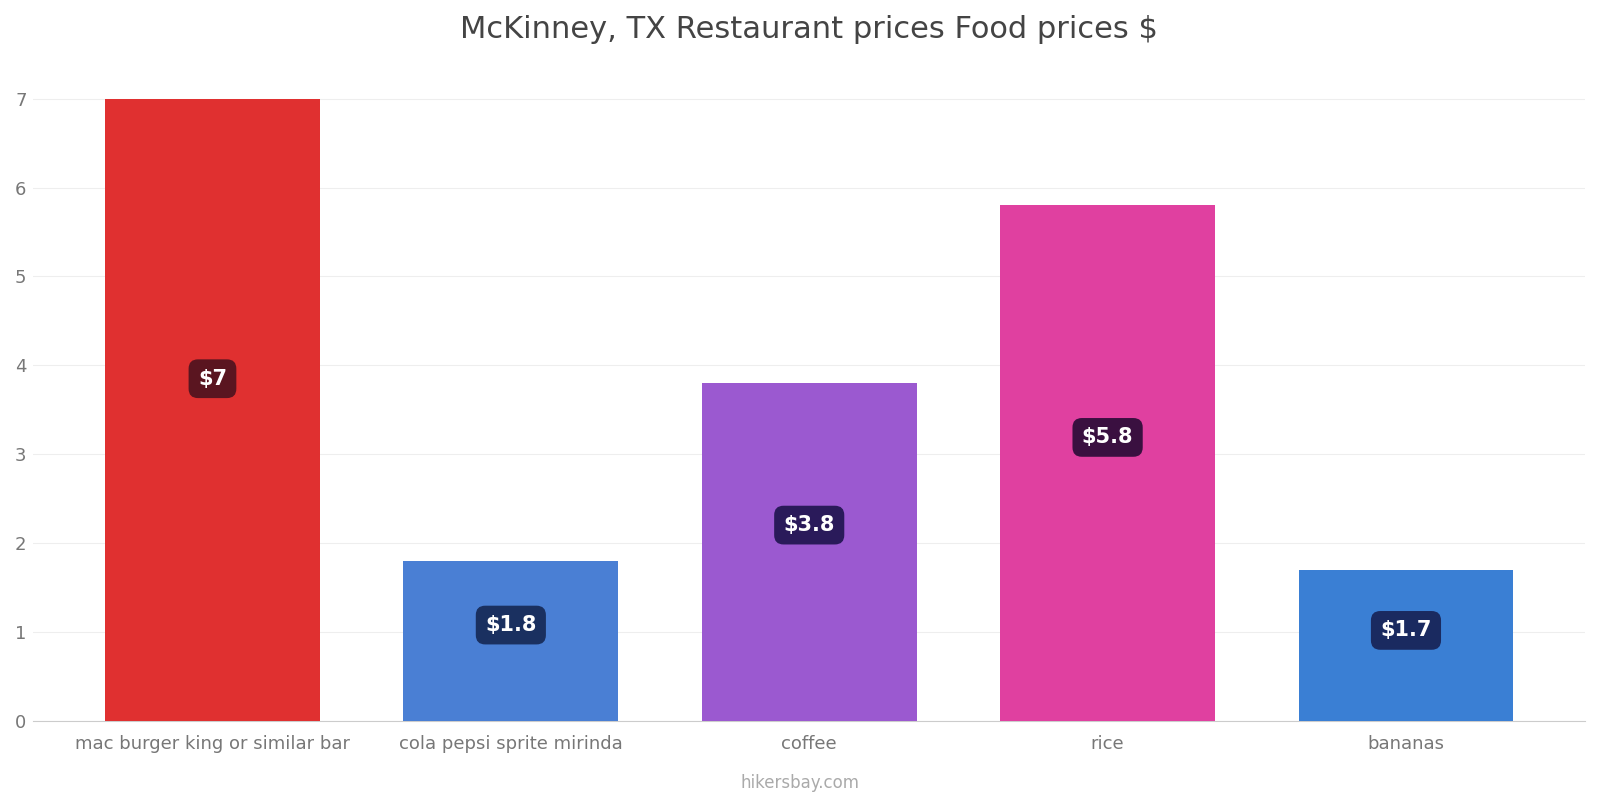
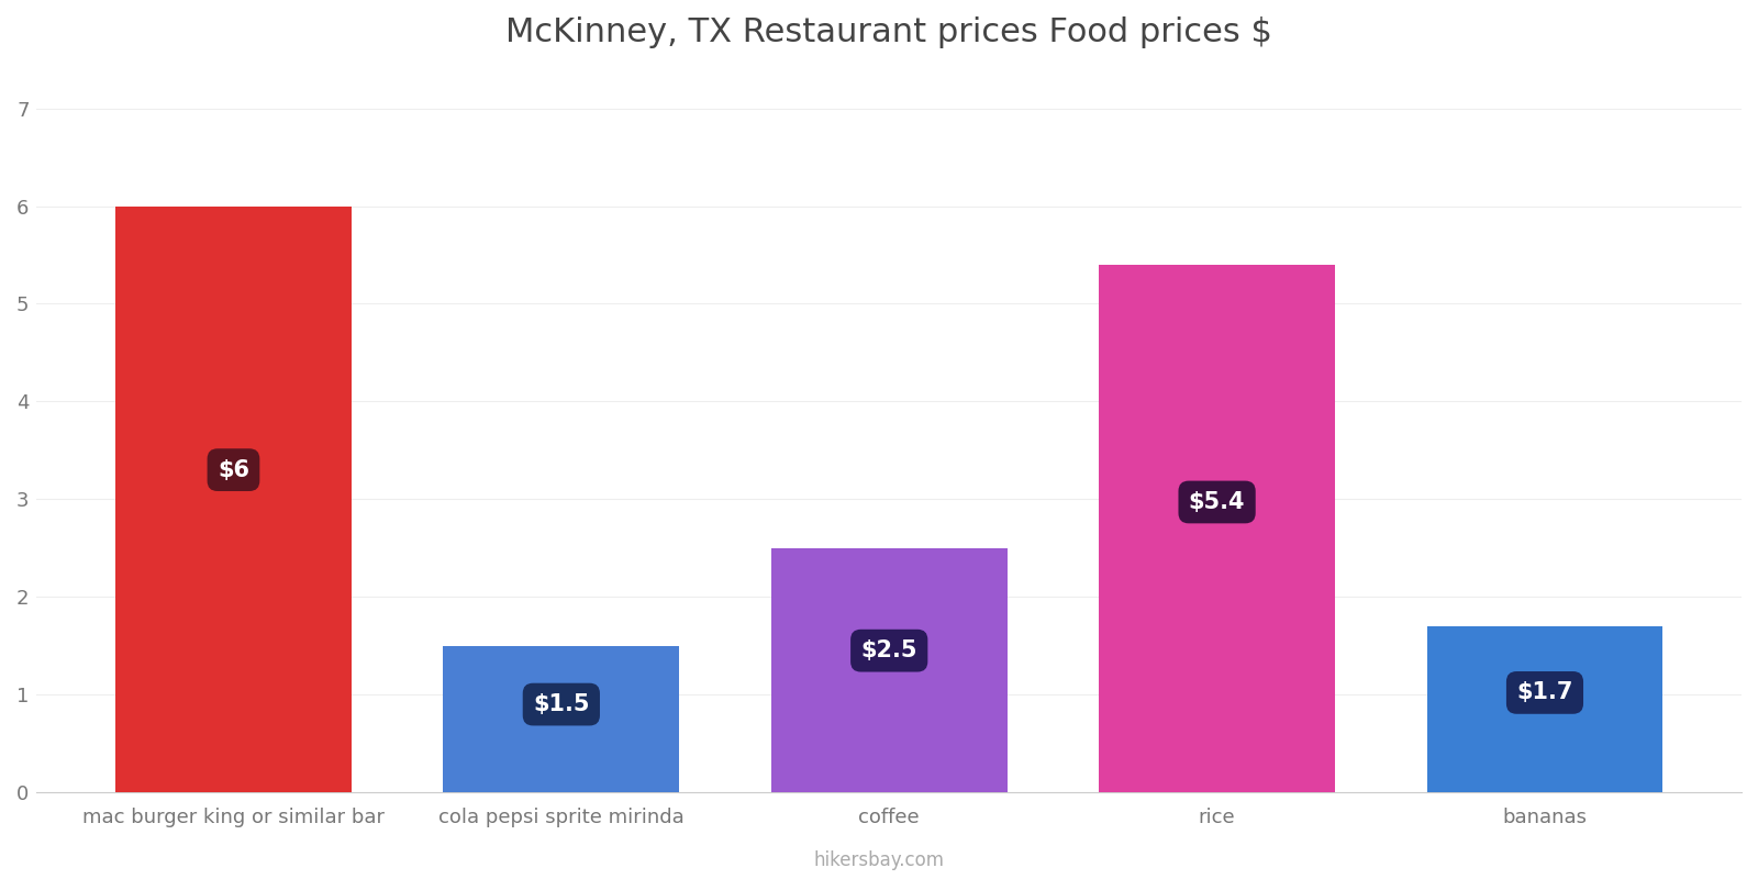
mac burger king or similar bar: $7 -> $6
cola pepsi sprite mirinda: $1.8 -> $1.5
coffee: $3.8 -> $2.5
rice: $5.8 -> $5.4
